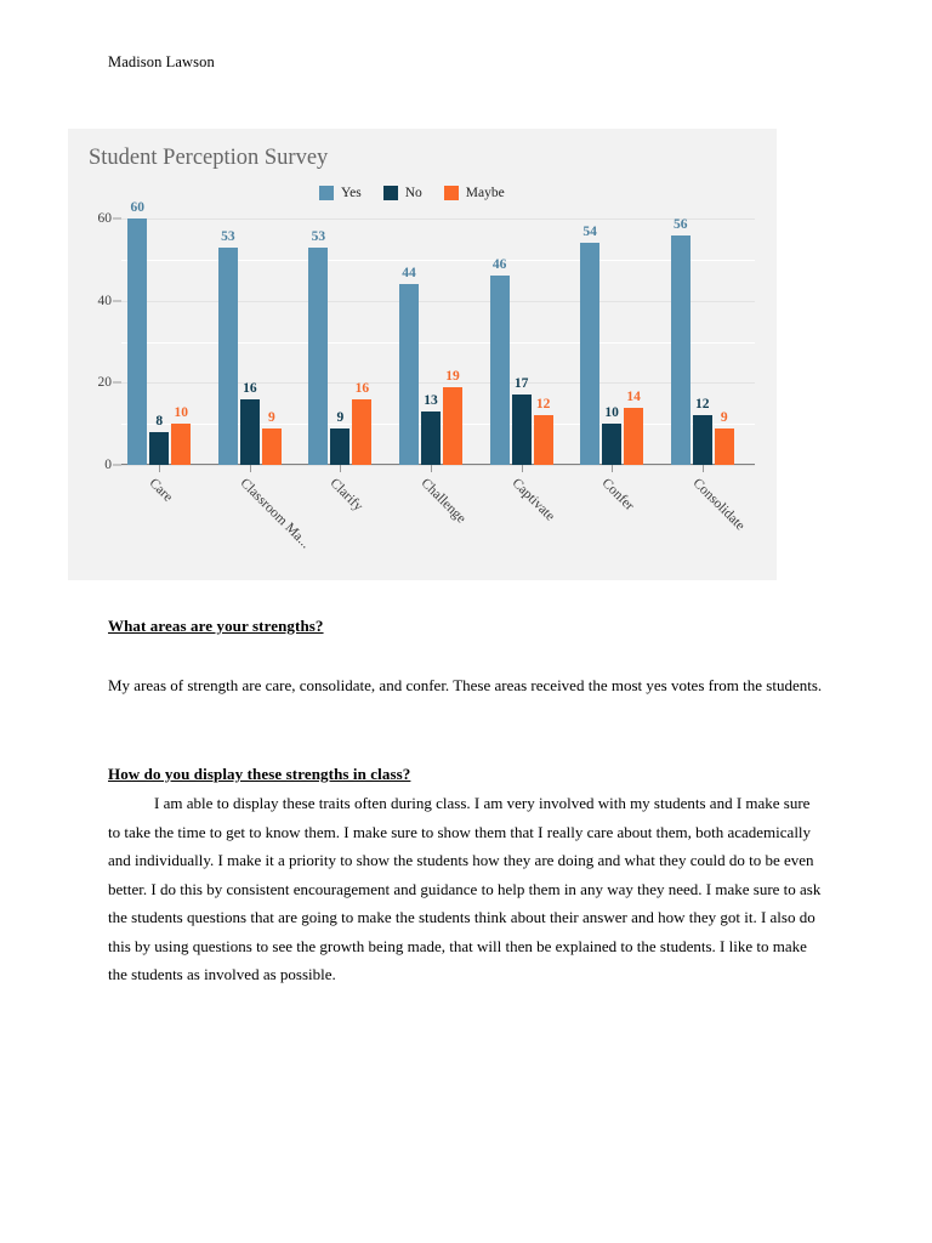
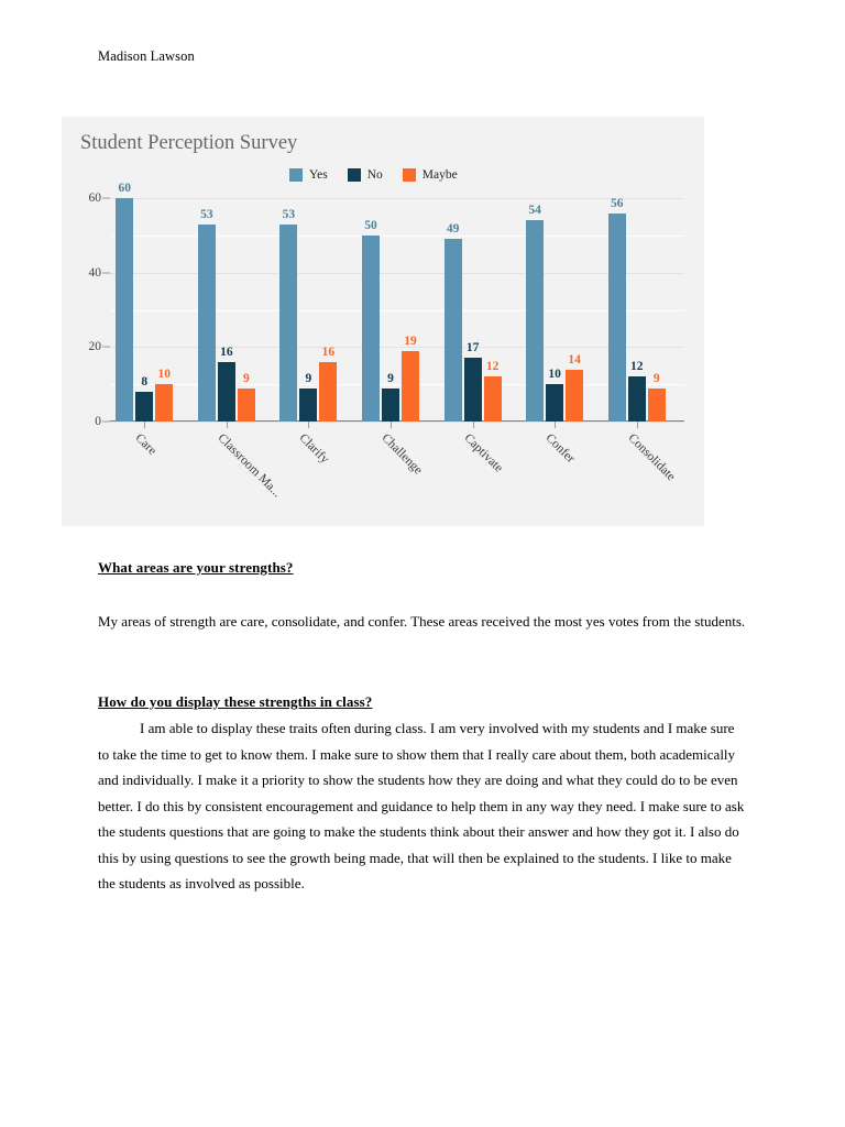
Yes/Challenge: 44 -> 50
No/Challenge: 13 -> 9
Yes/Captivate: 46 -> 49
